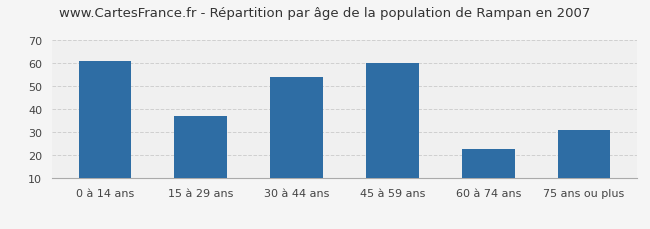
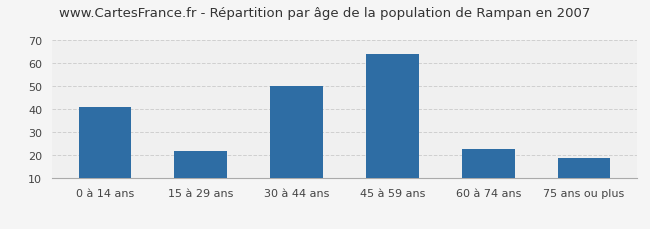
0 à 14 ans: 61 -> 41
15 à 29 ans: 37 -> 22
30 à 44 ans: 54 -> 50
45 à 59 ans: 60 -> 64
75 ans ou plus: 31 -> 19
